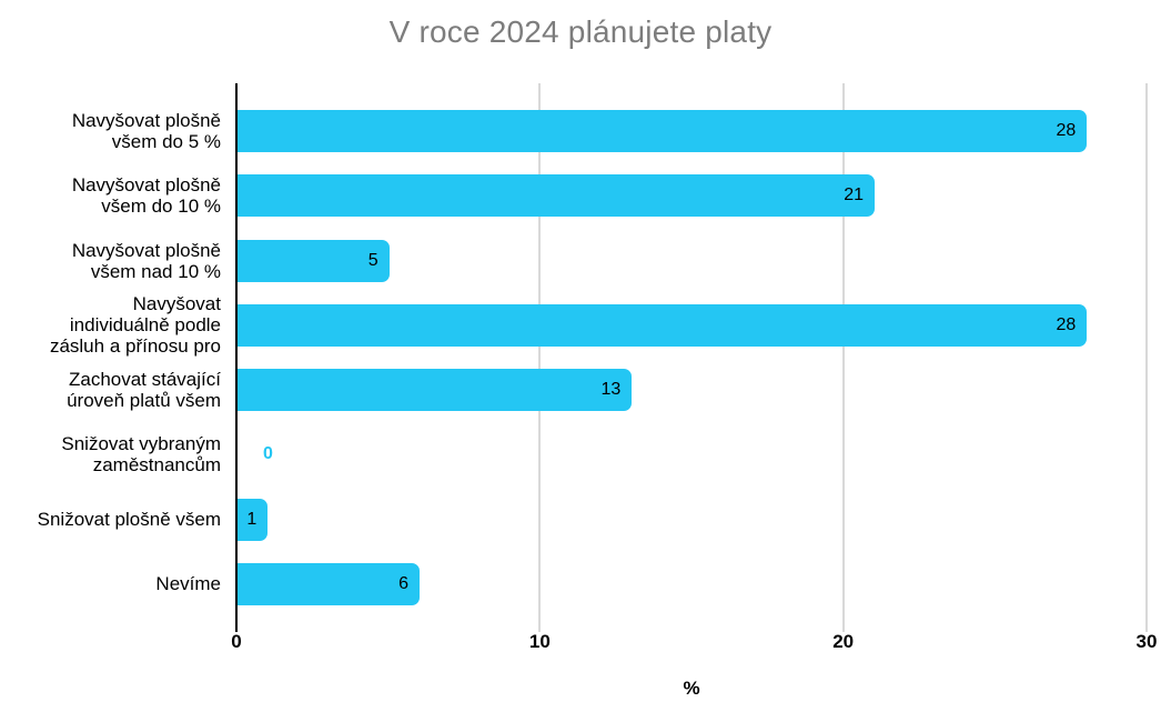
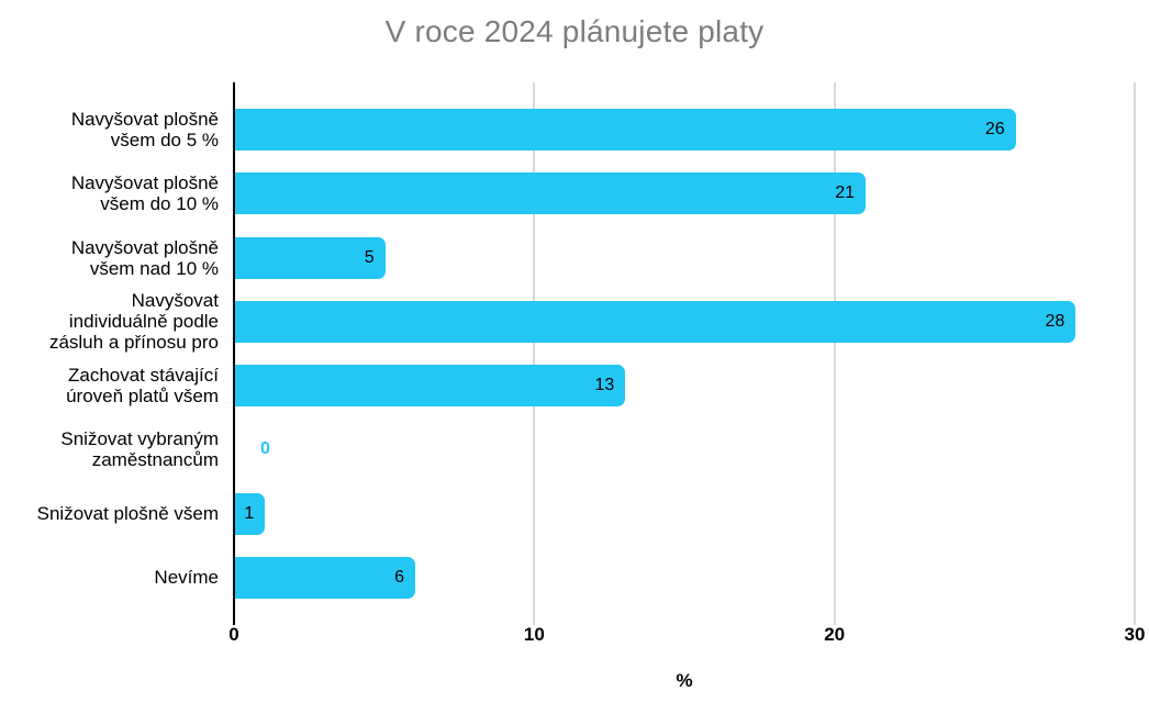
Navyšovat plošně všem do 5 %: 28 -> 26
